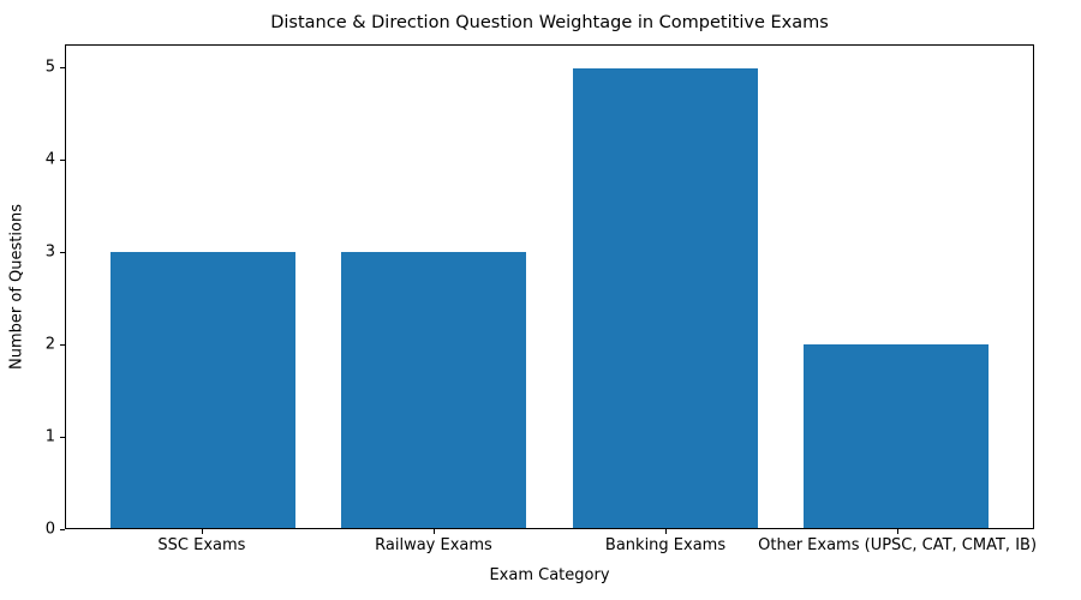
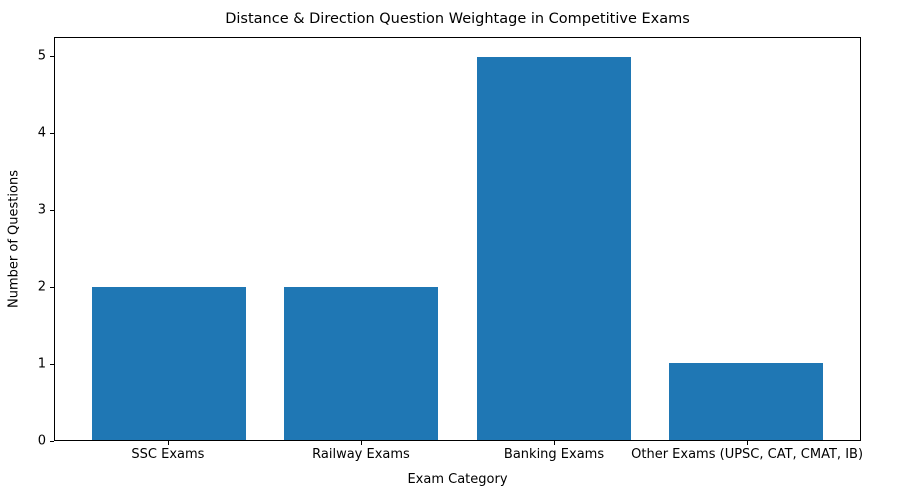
SSC Exams: 3 -> 2
Railway Exams: 3 -> 2
Other Exams (UPSC, CAT, CMAT, IB): 2 -> 1
